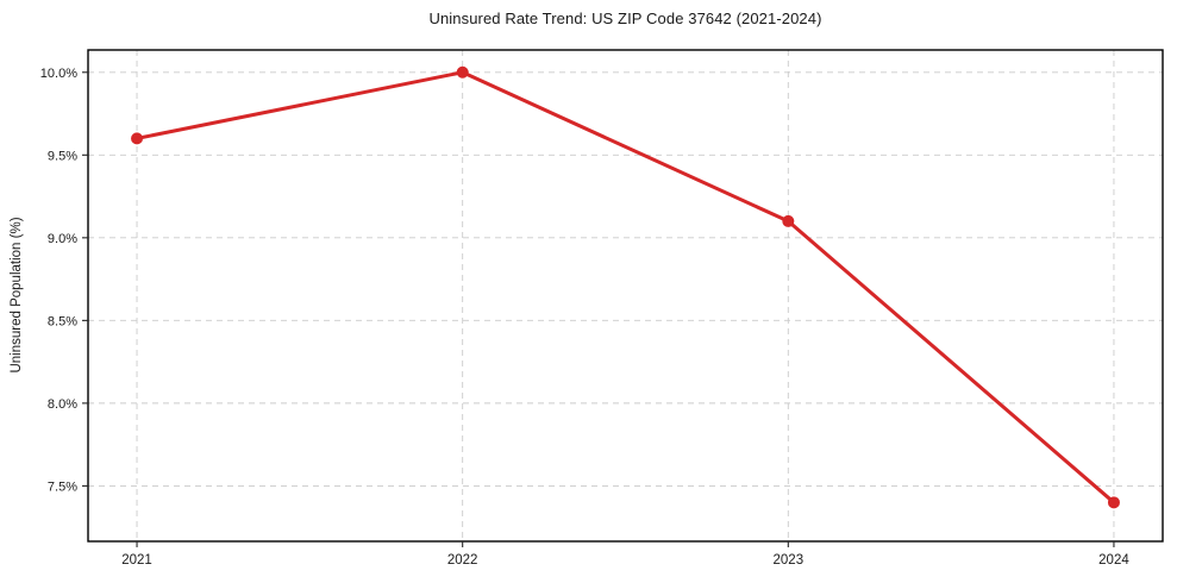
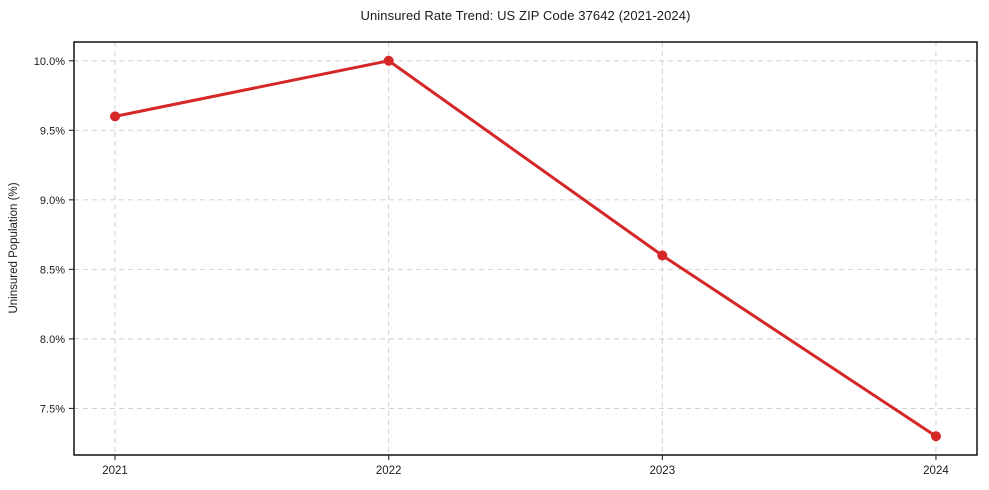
2023: 9.1% -> 8.6%
2024: 7.4% -> 7.3%
